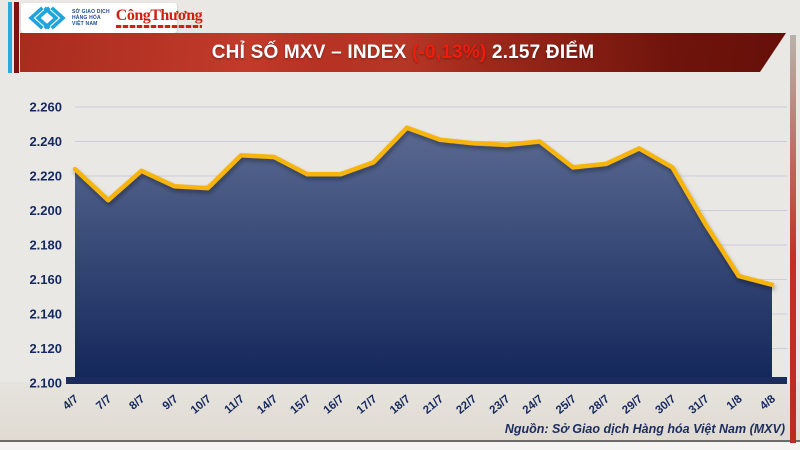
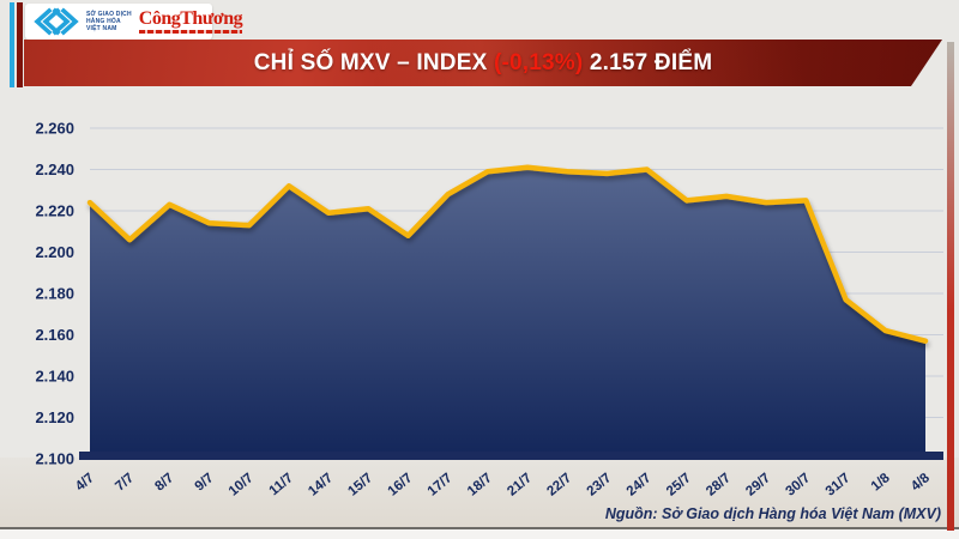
14/7: 2231 -> 2219
16/7: 2221 -> 2208
18/7: 2248 -> 2239
29/7: 2236 -> 2224
31/7: 2192 -> 2177
